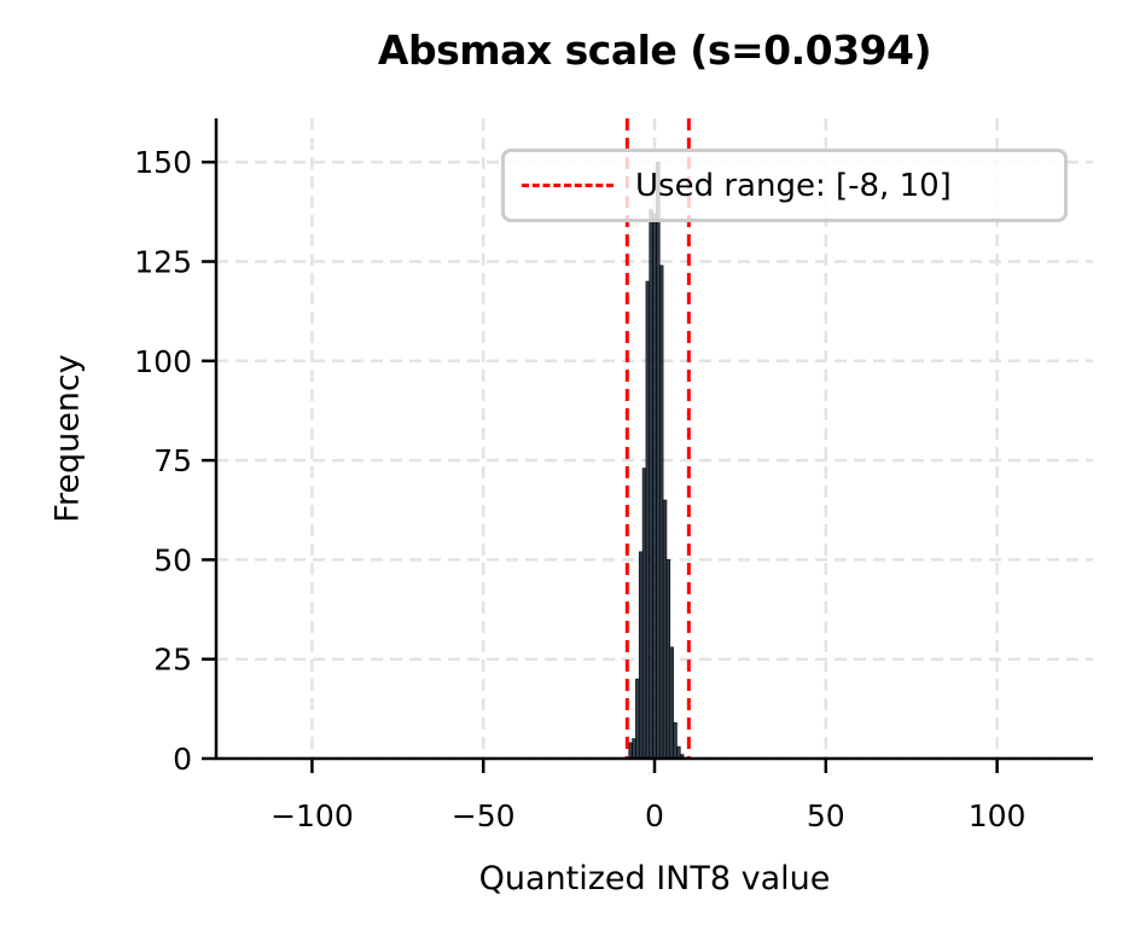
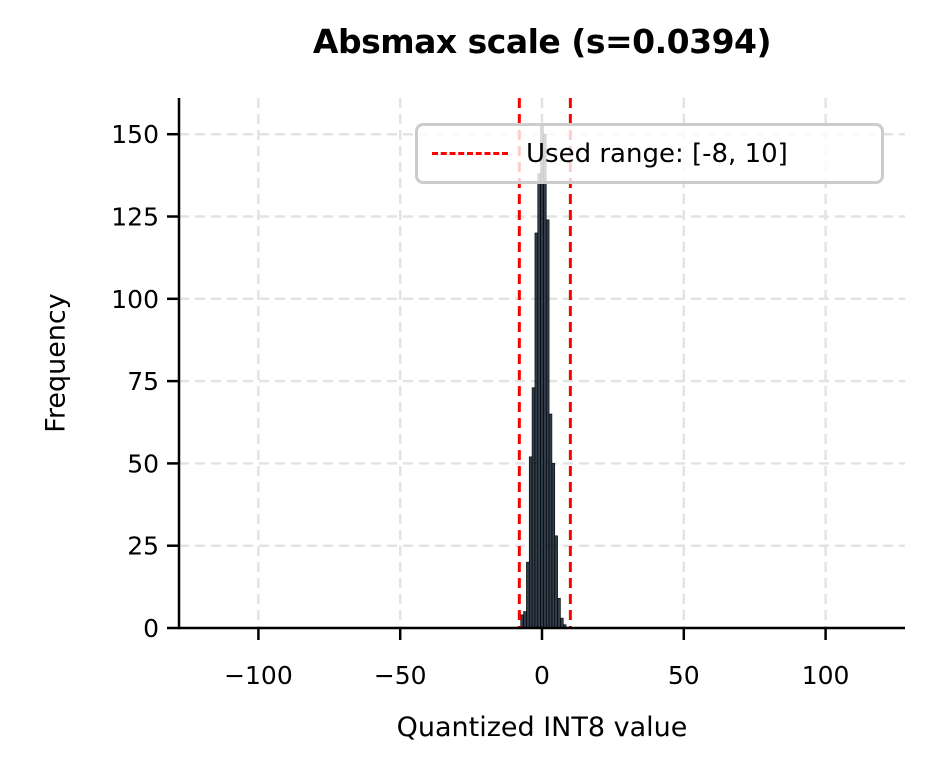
0: 137 -> 153
